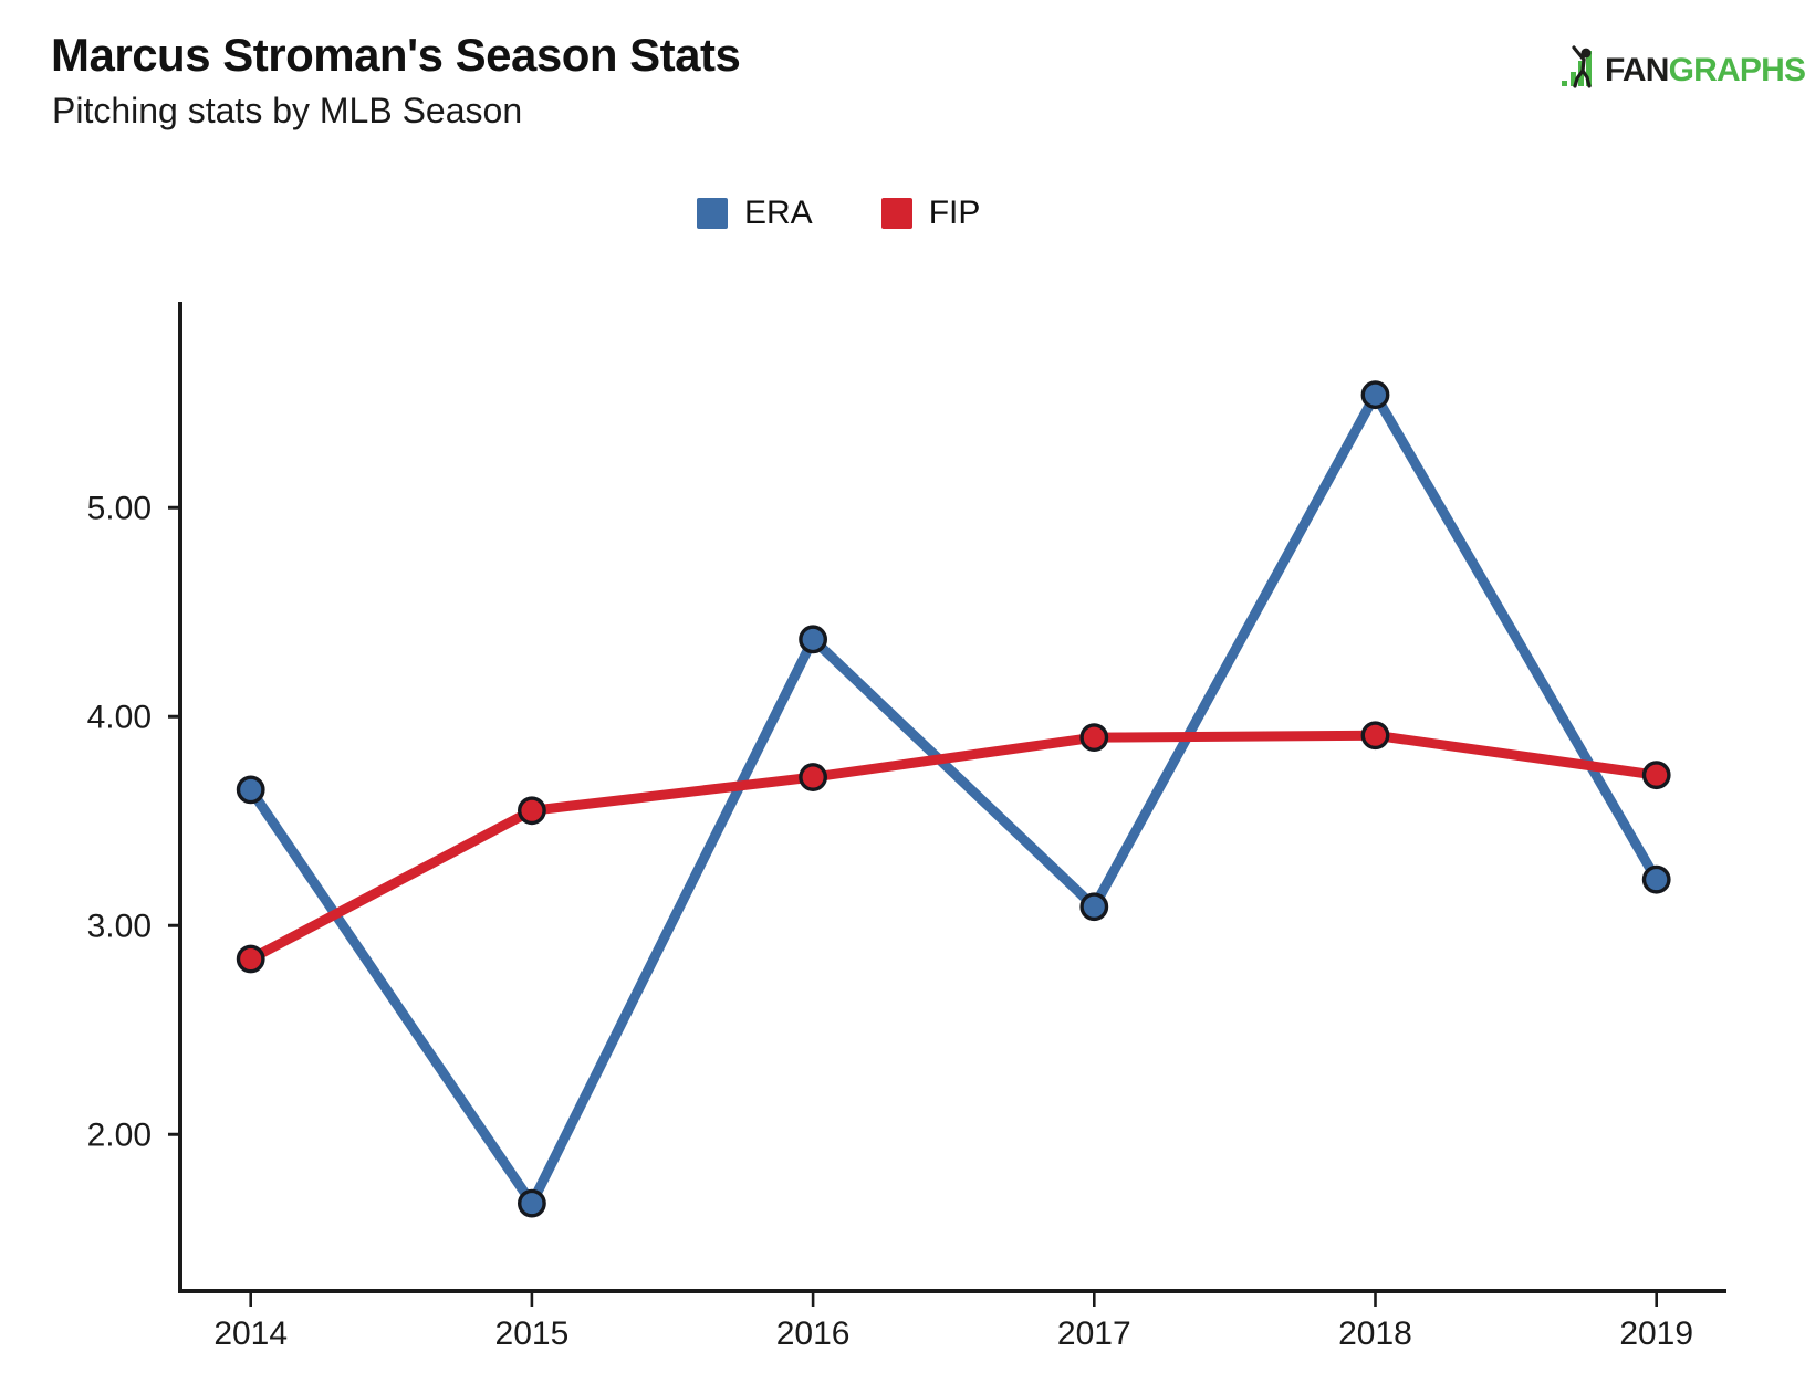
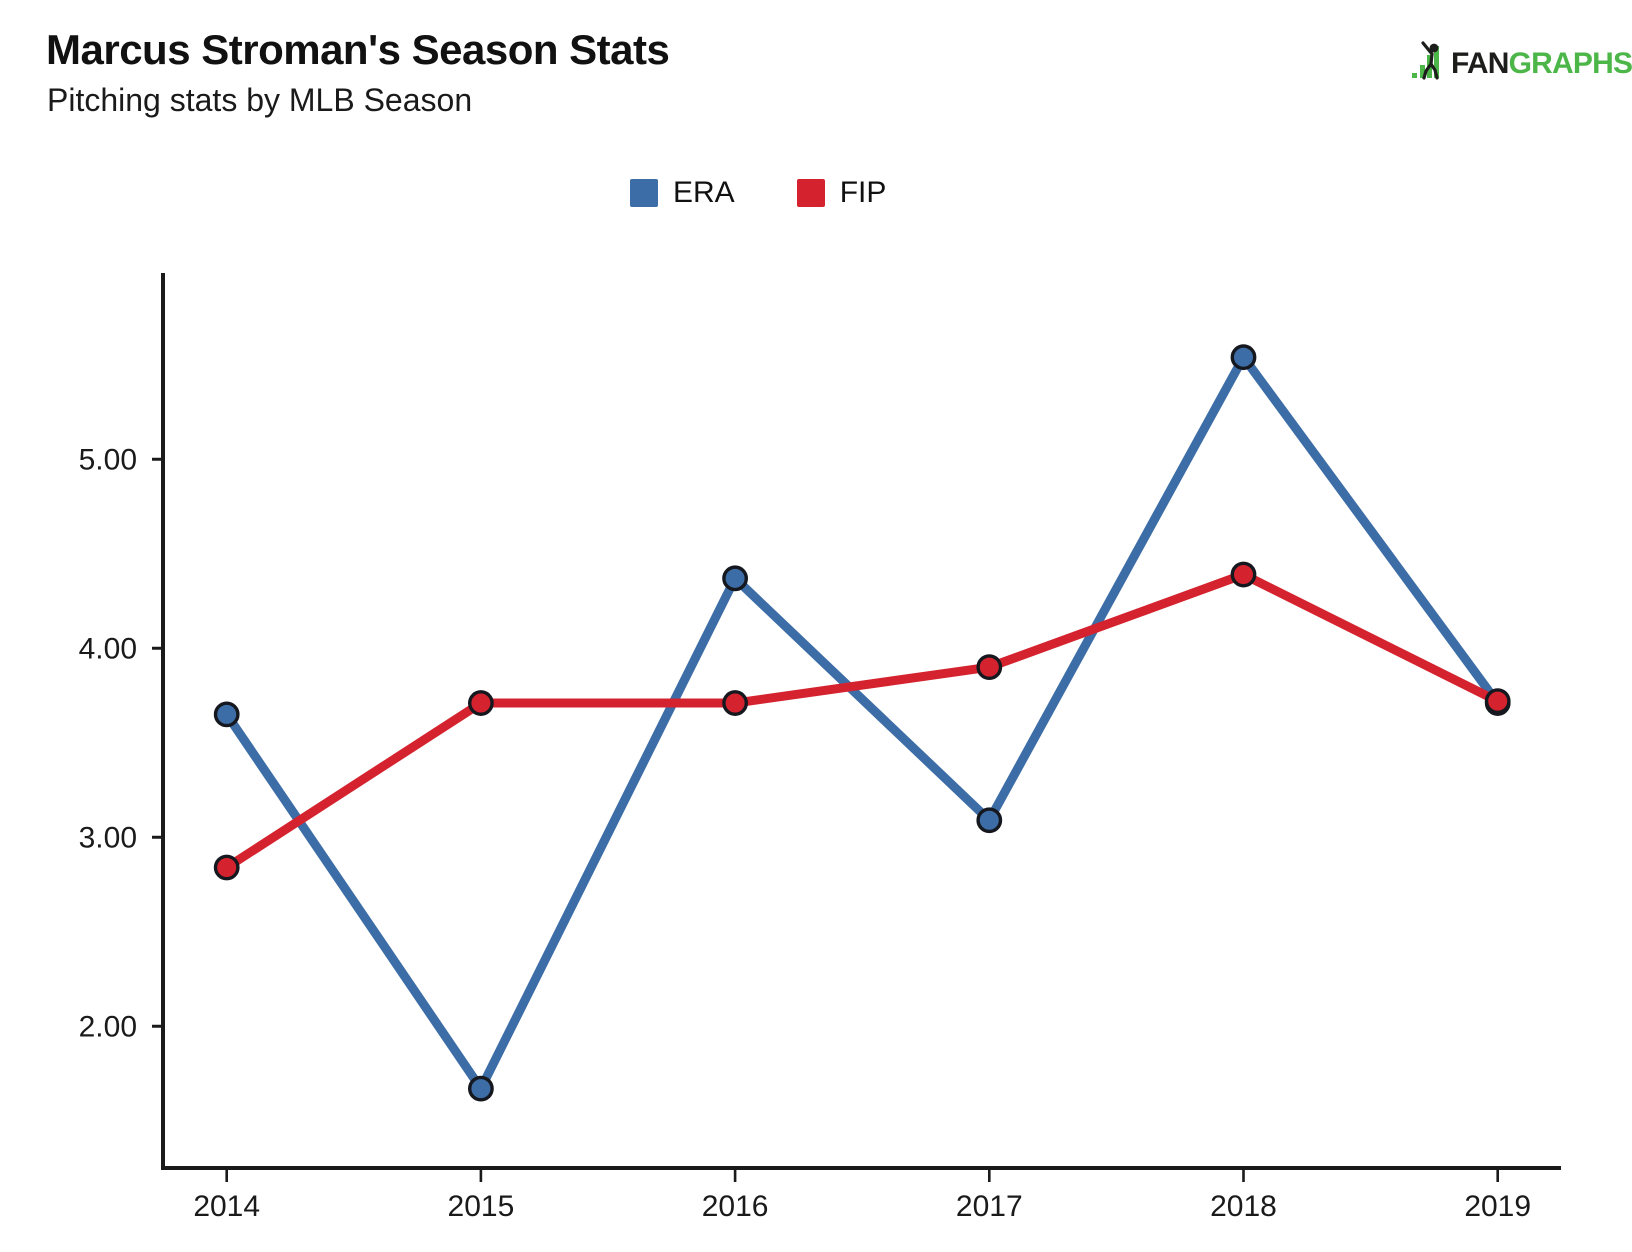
FIP/2015: 3.55 -> 3.71
FIP/2018: 3.91 -> 4.39
ERA/2019: 3.22 -> 3.71
